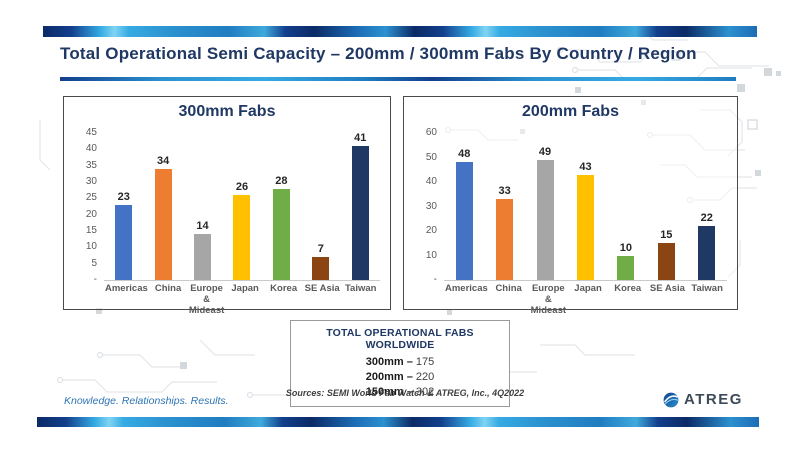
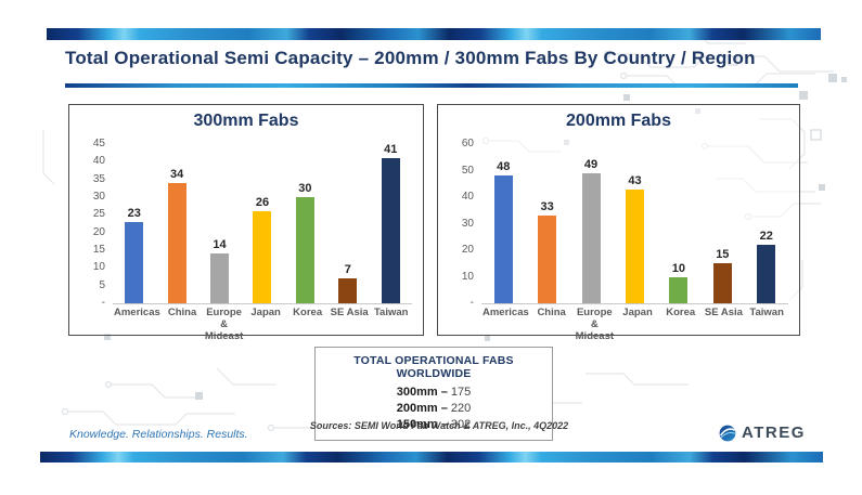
300mm Fabs/Korea: 28 -> 30
